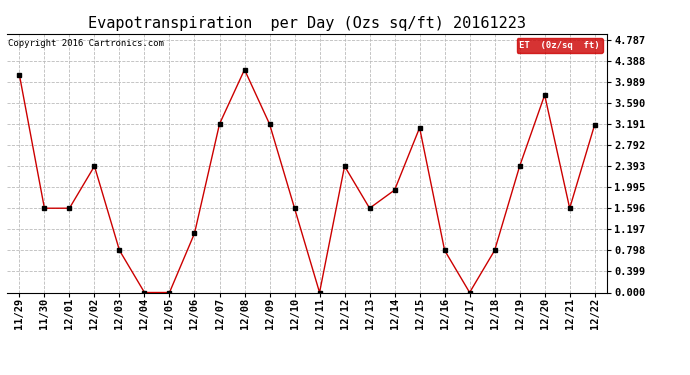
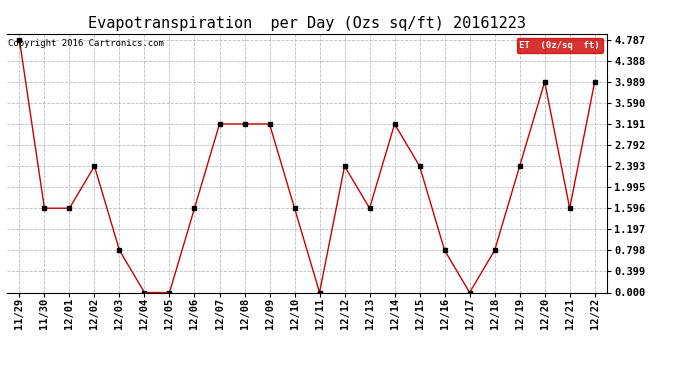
11/29: 4.12 -> 4.79
12/06: 1.12 -> 1.60
12/08: 4.22 -> 3.19
12/14: 1.94 -> 3.19
12/15: 3.12 -> 2.39
12/20: 3.74 -> 3.99
12/22: 3.18 -> 3.99
